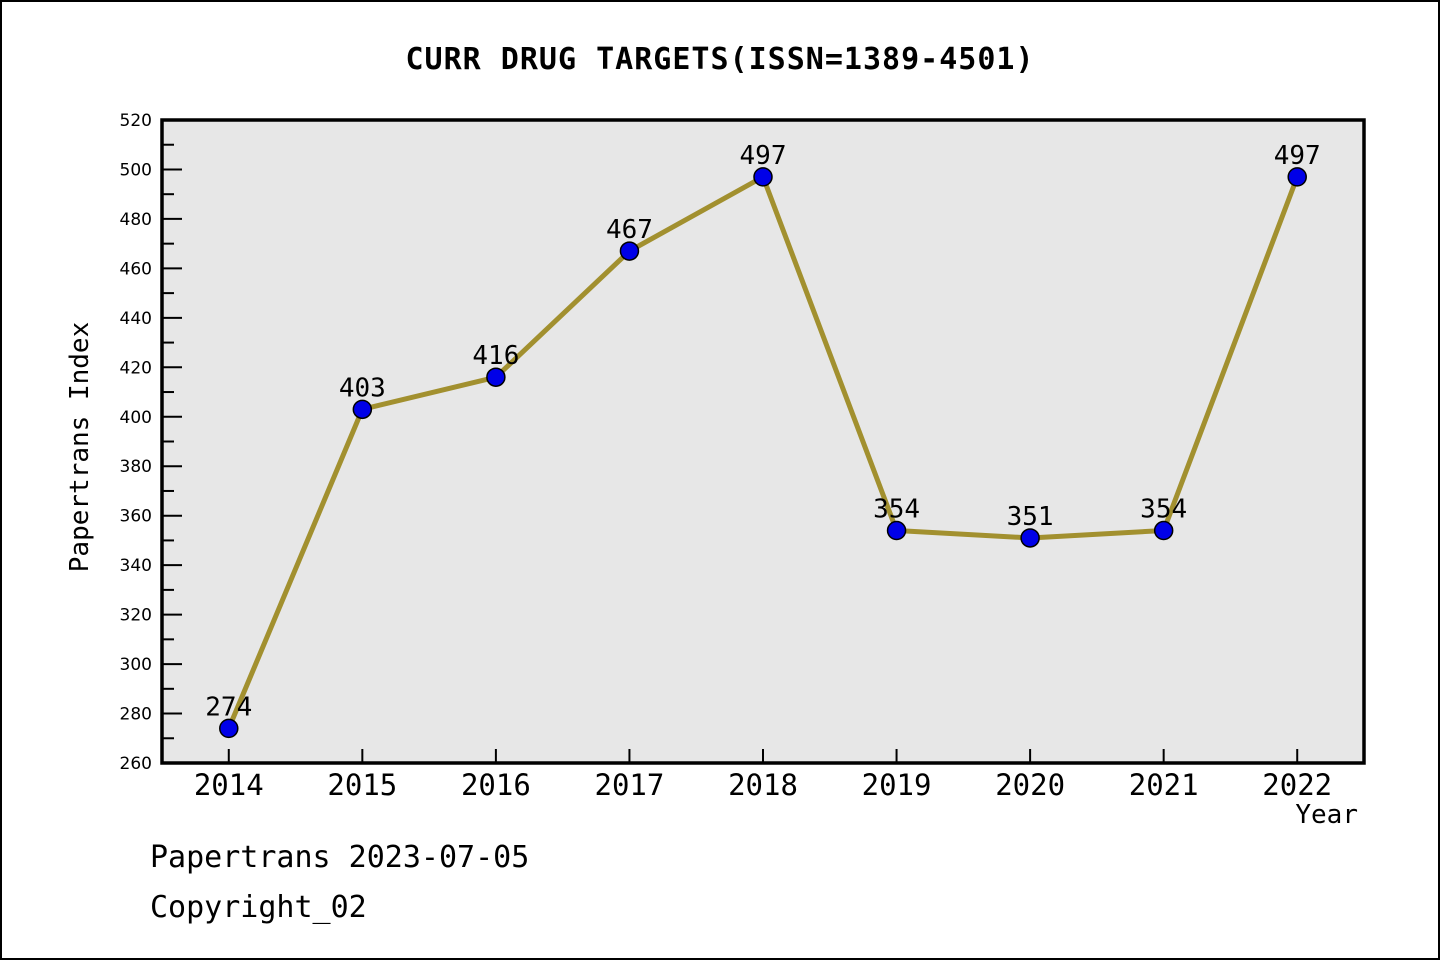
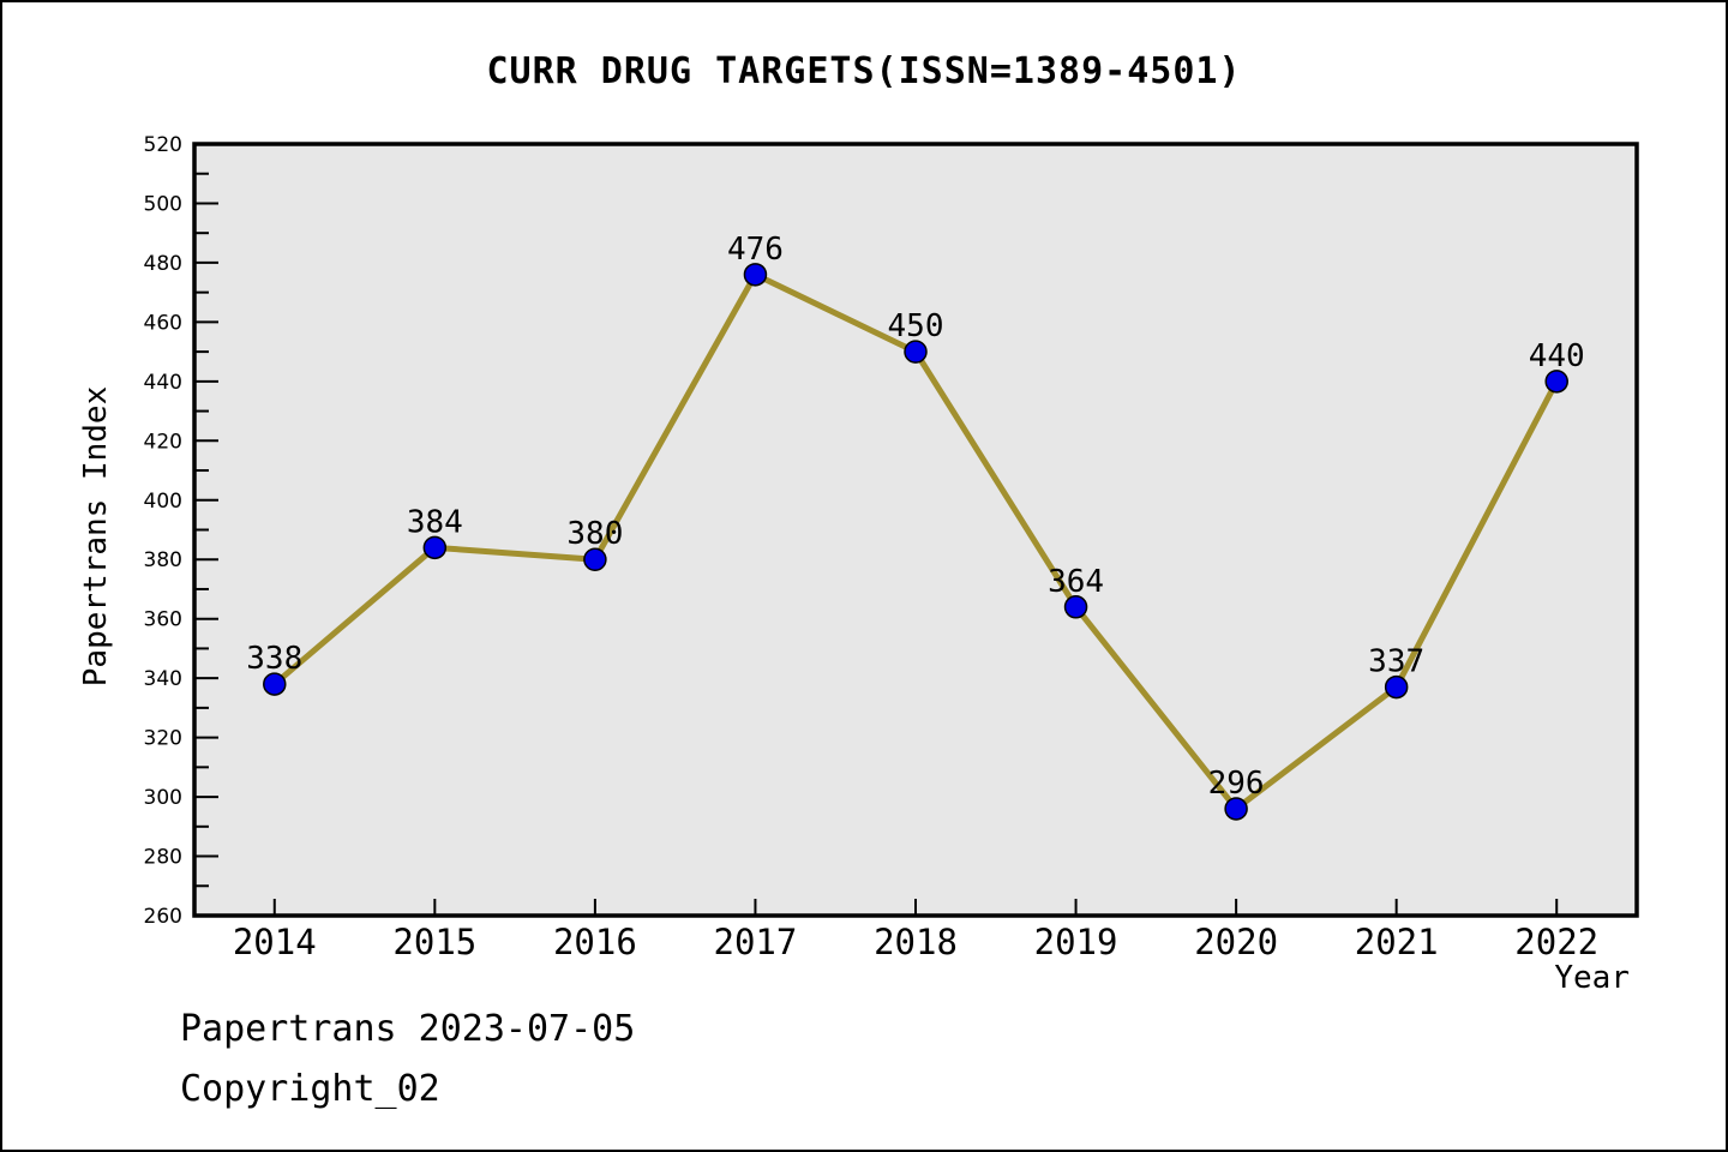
2014: 274 -> 338
2015: 403 -> 384
2016: 416 -> 380
2017: 467 -> 476
2018: 497 -> 450
2019: 354 -> 364
2020: 351 -> 296
2021: 354 -> 337
2022: 497 -> 440
